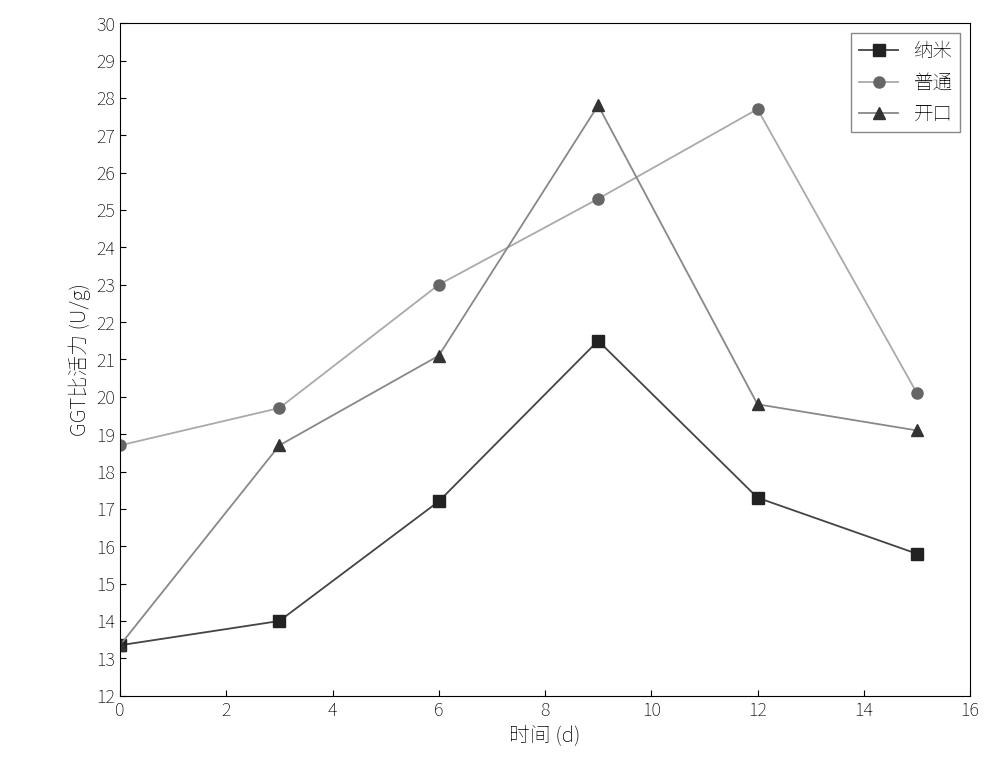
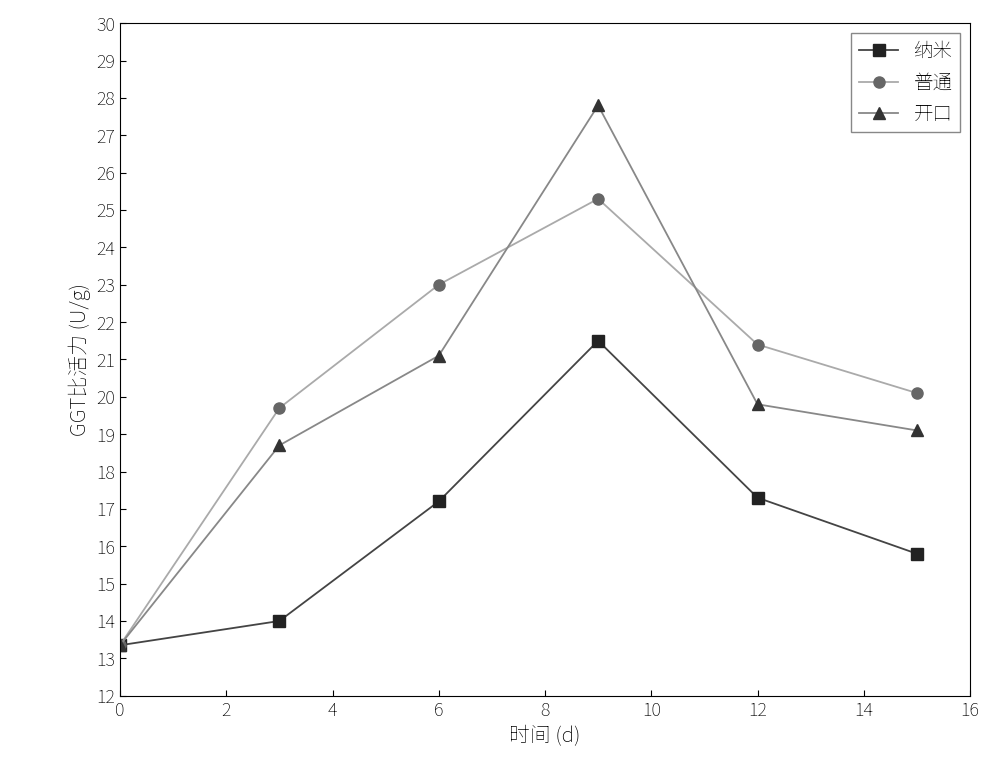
普通/0: 18.70 -> 13.35
普通/12: 27.70 -> 21.40
